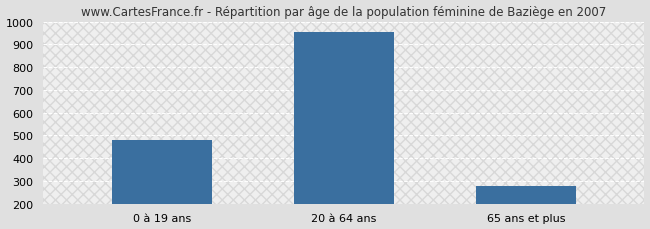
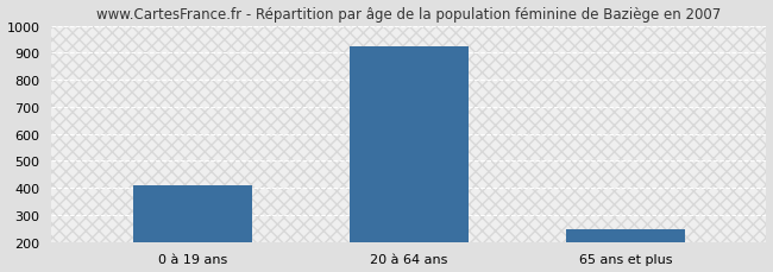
0 à 19 ans: 480 -> 410
20 à 64 ans: 955 -> 925
65 ans et plus: 280 -> 248
